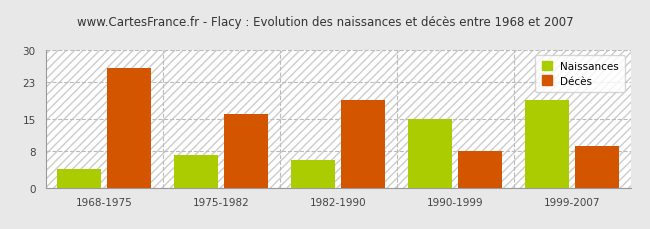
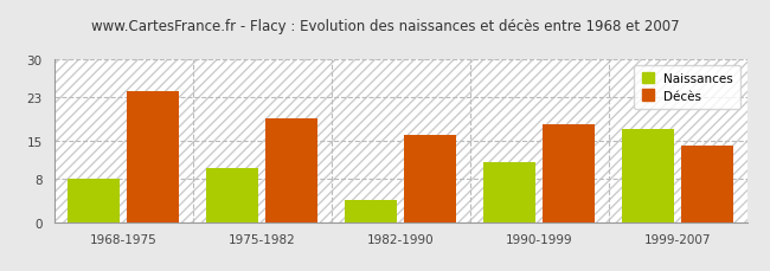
Naissances/1968-1975: 4 -> 8
Décès/1968-1975: 26 -> 24
Naissances/1975-1982: 7 -> 10
Décès/1975-1982: 16 -> 19
Naissances/1982-1990: 6 -> 4
Décès/1982-1990: 19 -> 16
Naissances/1990-1999: 15 -> 11
Décès/1990-1999: 8 -> 18
Naissances/1999-2007: 19 -> 17
Décès/1999-2007: 9 -> 14
